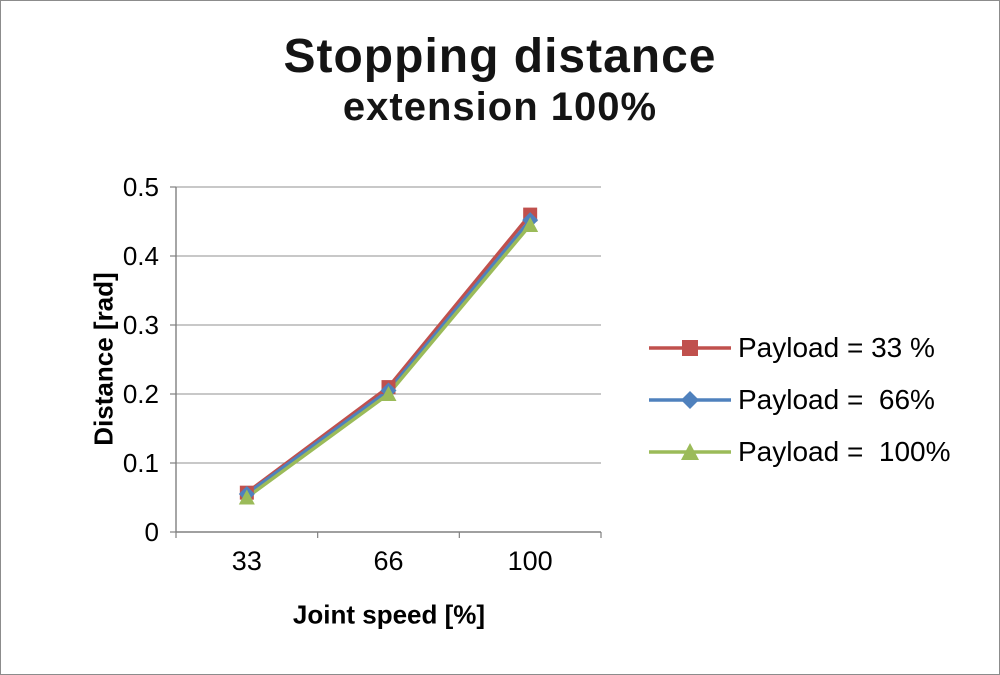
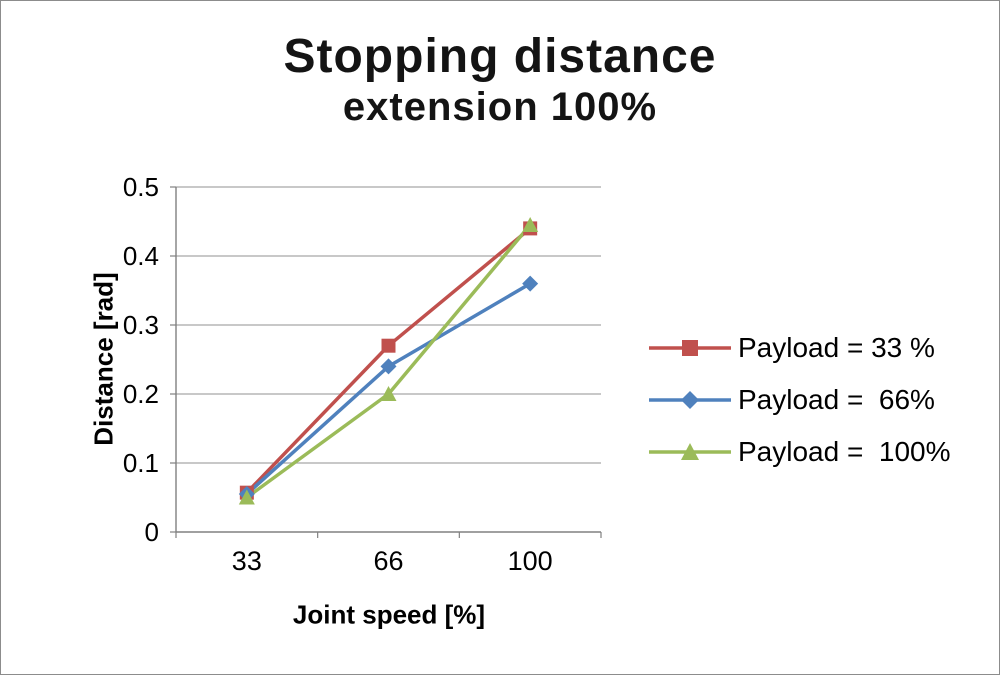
Payload = 33 %/66: 0.21 -> 0.27
Payload = 66%/66: 0.20 -> 0.24
Payload = 33 %/100: 0.46 -> 0.44
Payload = 66%/100: 0.45 -> 0.36
